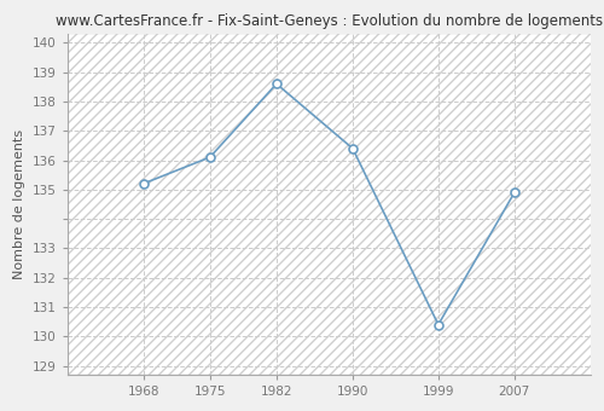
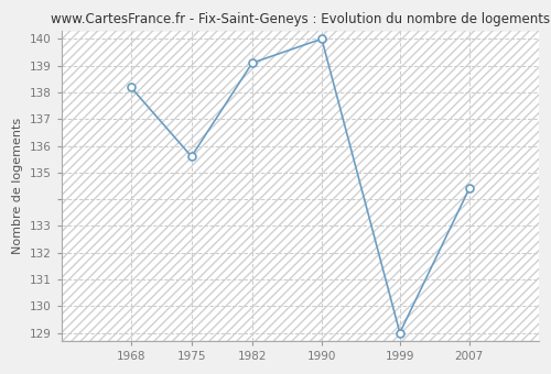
1968: 135.2 -> 138.2
1975: 136.1 -> 135.6
1982: 138.6 -> 139.1
1990: 136.4 -> 140.0
1999: 130.4 -> 129.0
2007: 134.9 -> 134.4
